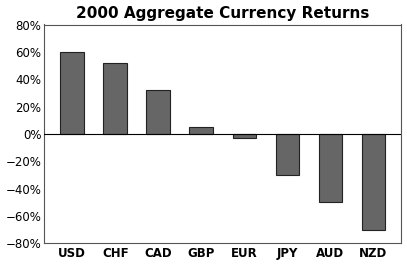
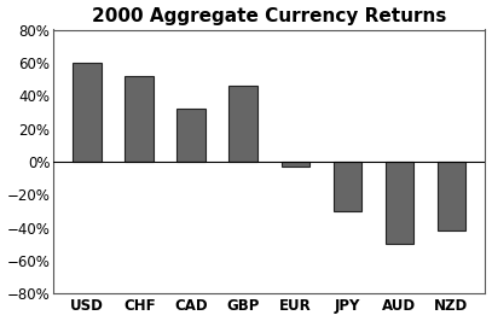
GBP: 5% -> 46%
NZD: -70% -> -42%
